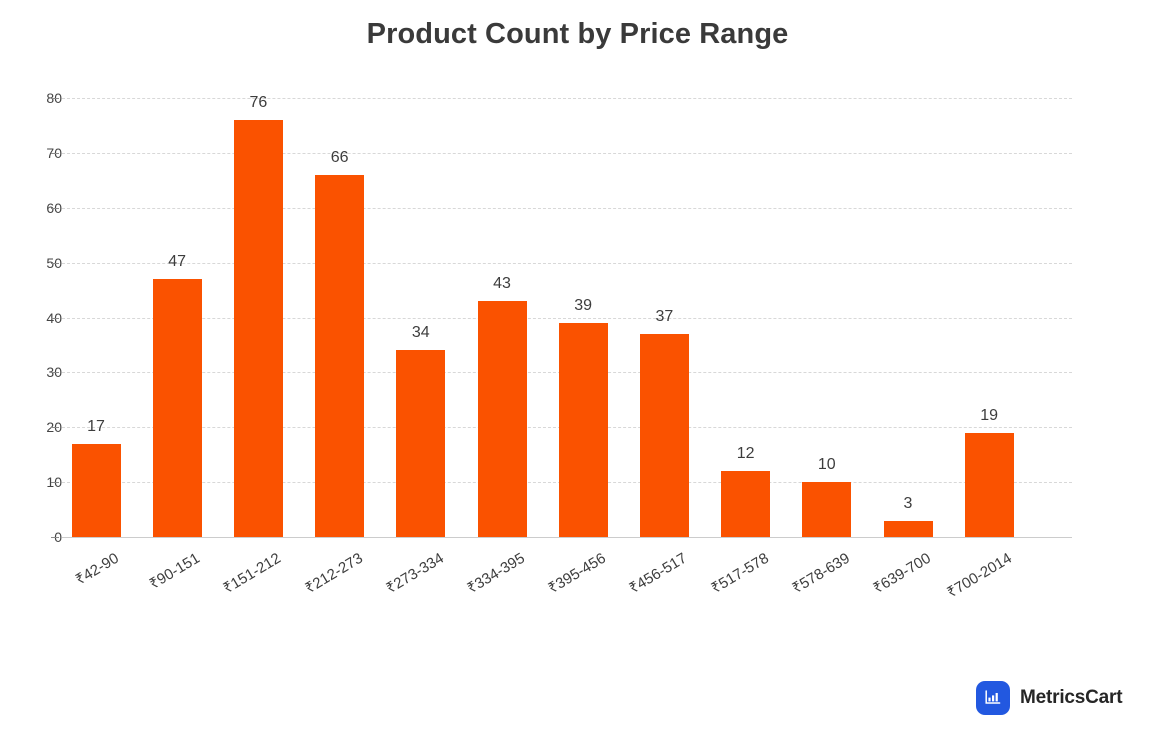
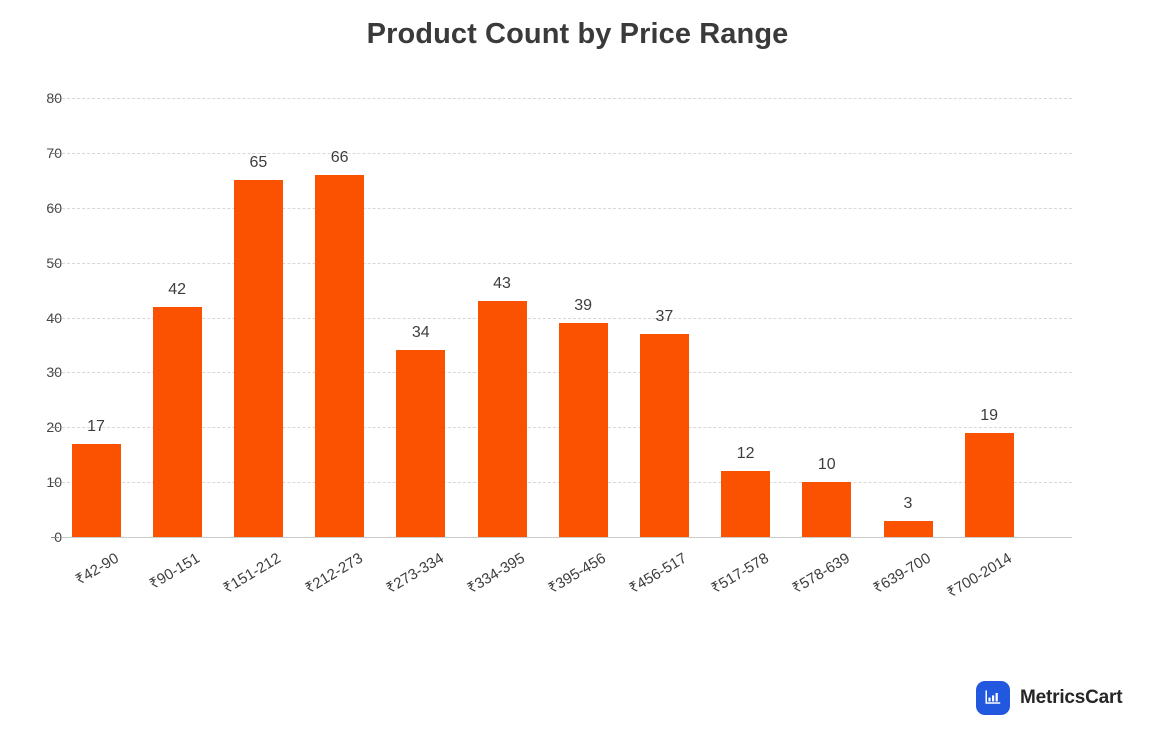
₹90-151: 47 -> 42
₹151-212: 76 -> 65
